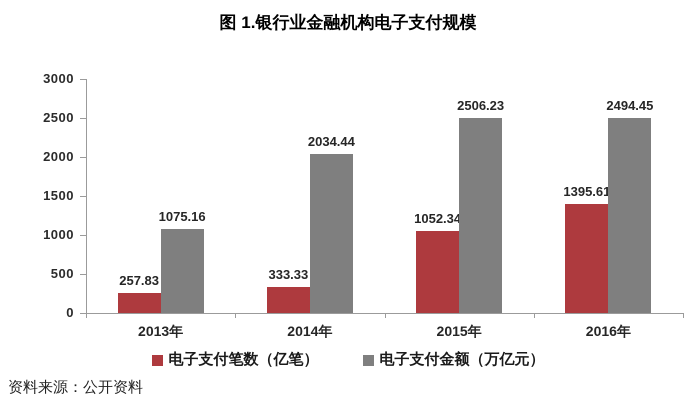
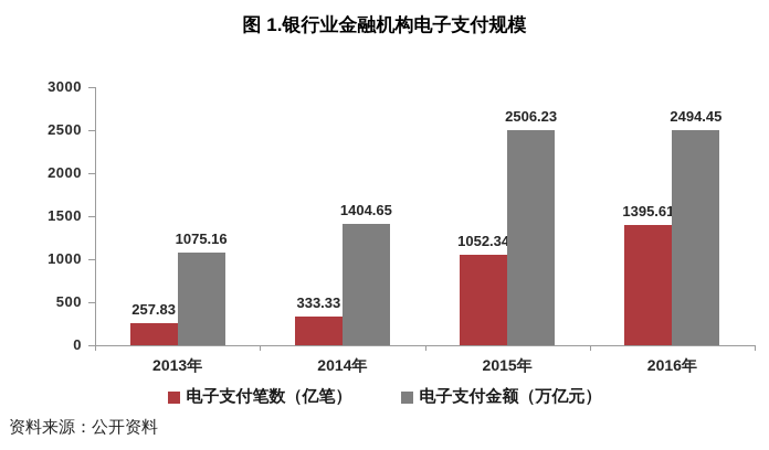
电子支付金额（万亿元）/2014年: 2034.44 -> 1404.65
